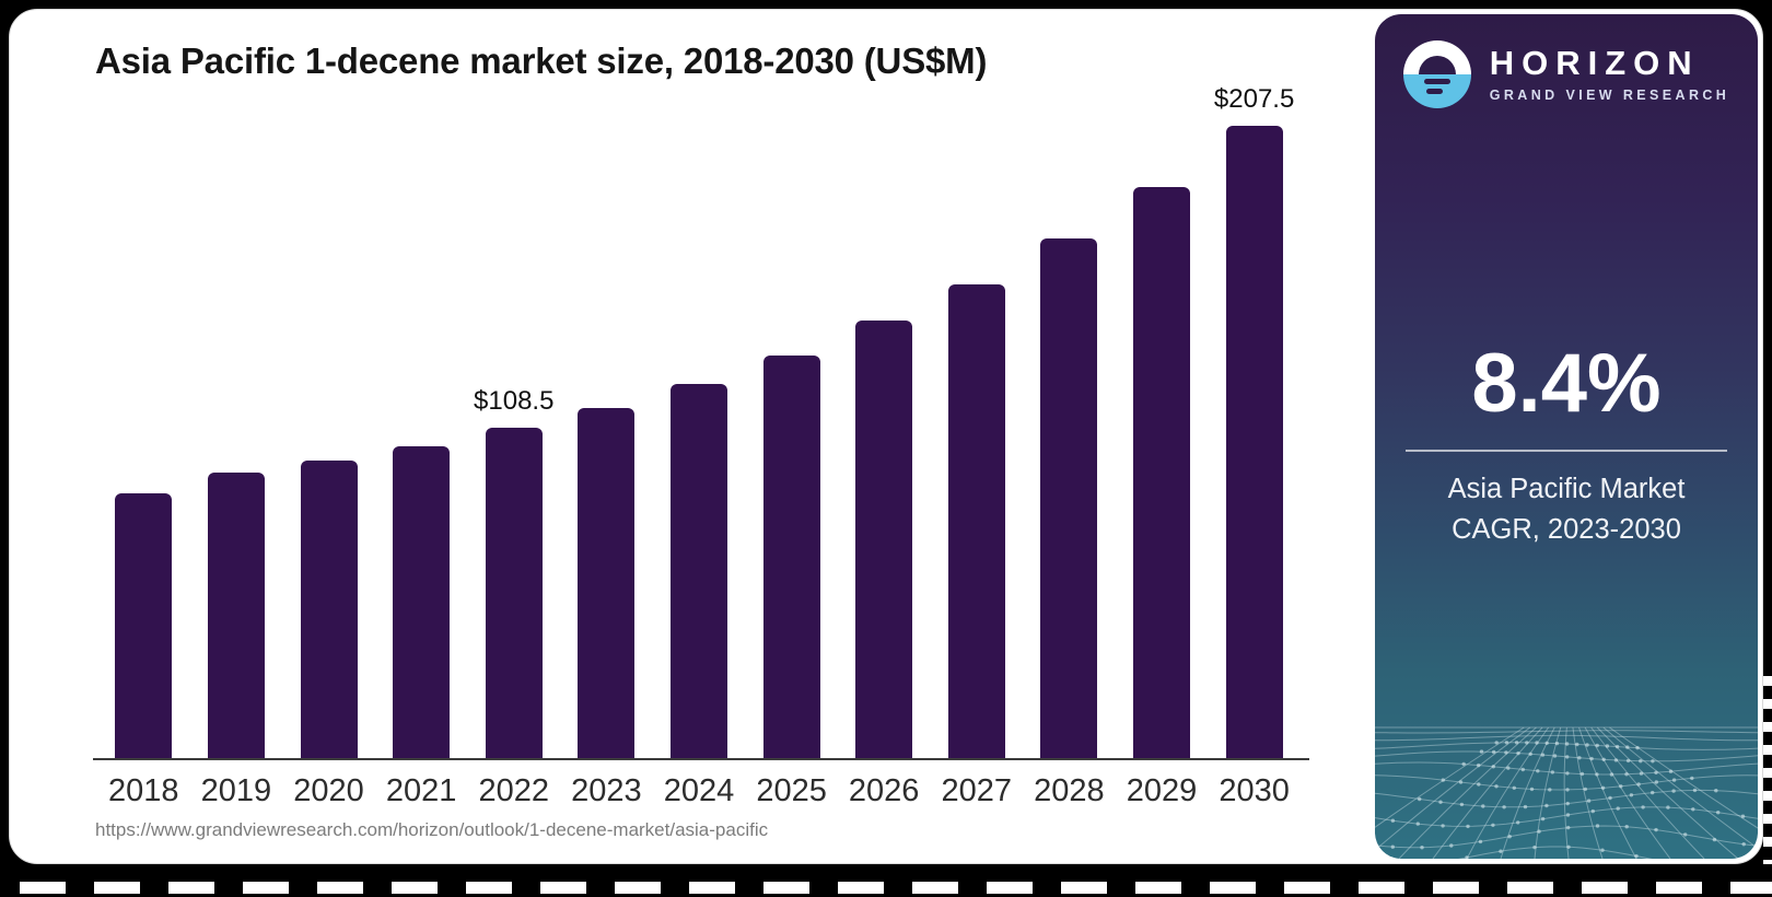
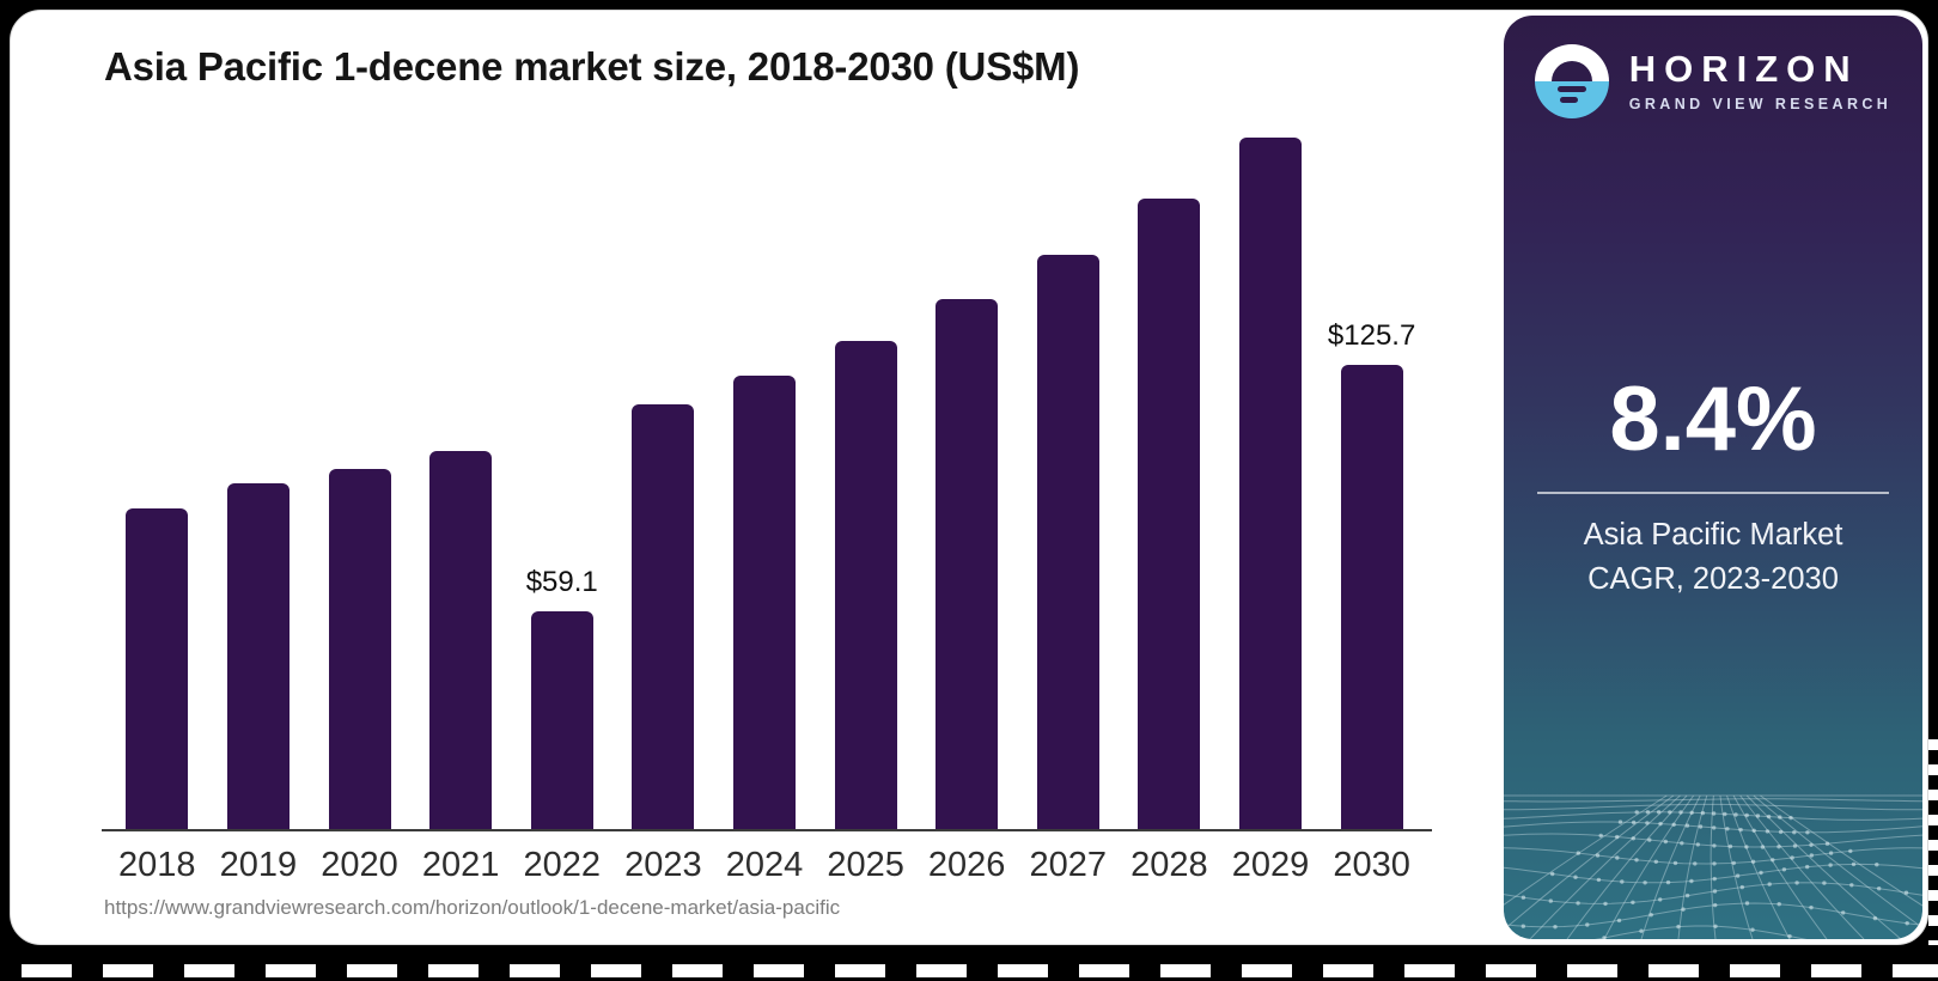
2022: $108.5 -> $59.1
2030: $207.5 -> $125.7
